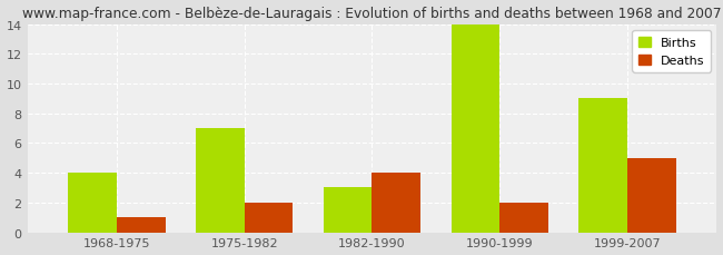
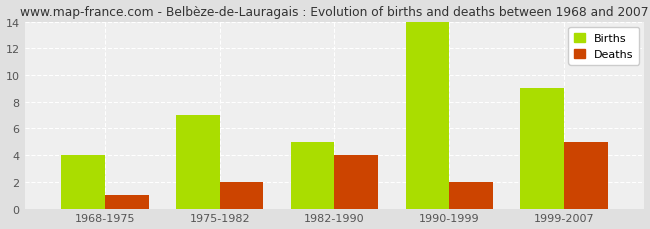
Births/1982-1990: 3 -> 5
